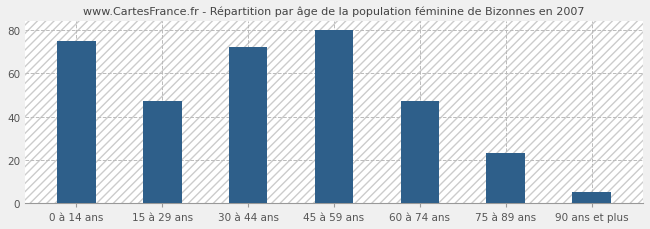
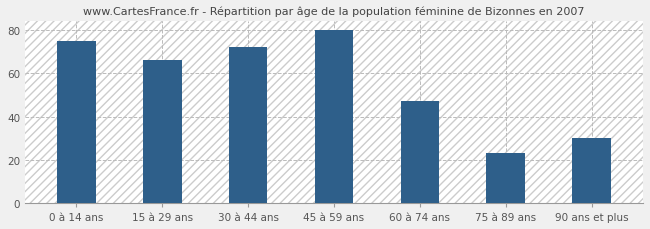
15 à 29 ans: 47 -> 66
90 ans et plus: 5 -> 30
